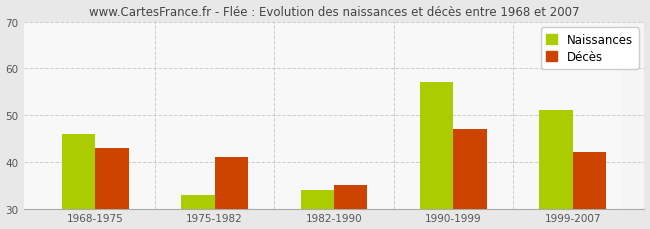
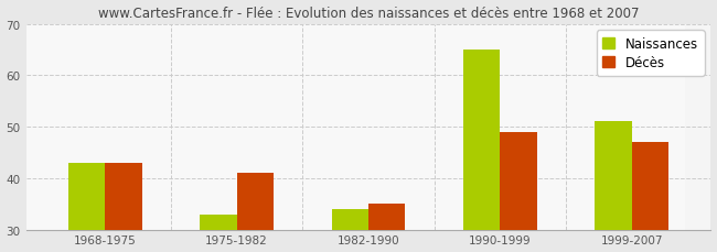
Naissances/1968-1975: 46 -> 43
Naissances/1990-1999: 57 -> 65
Décès/1990-1999: 47 -> 49
Décès/1999-2007: 42 -> 47
